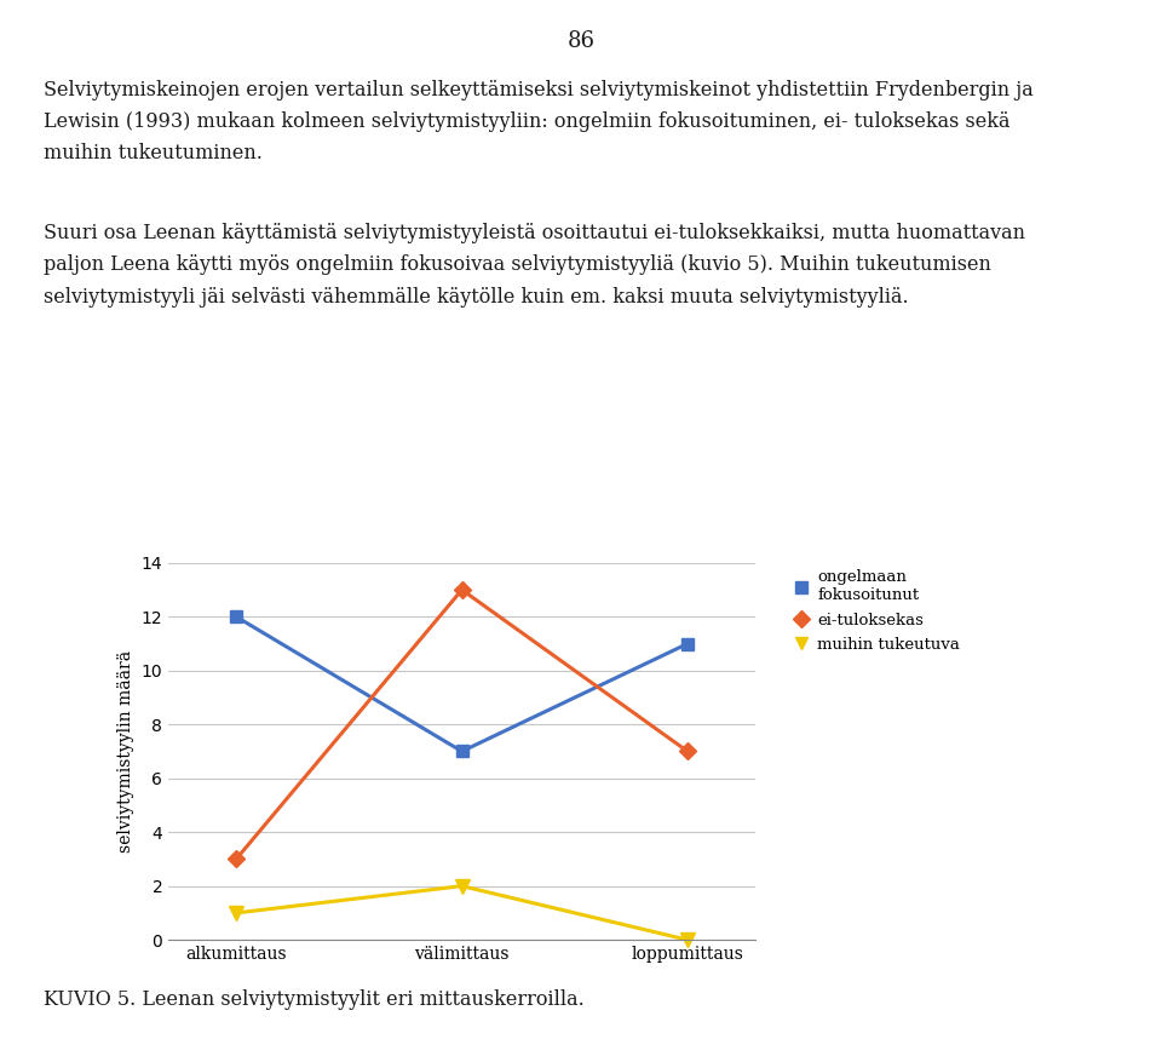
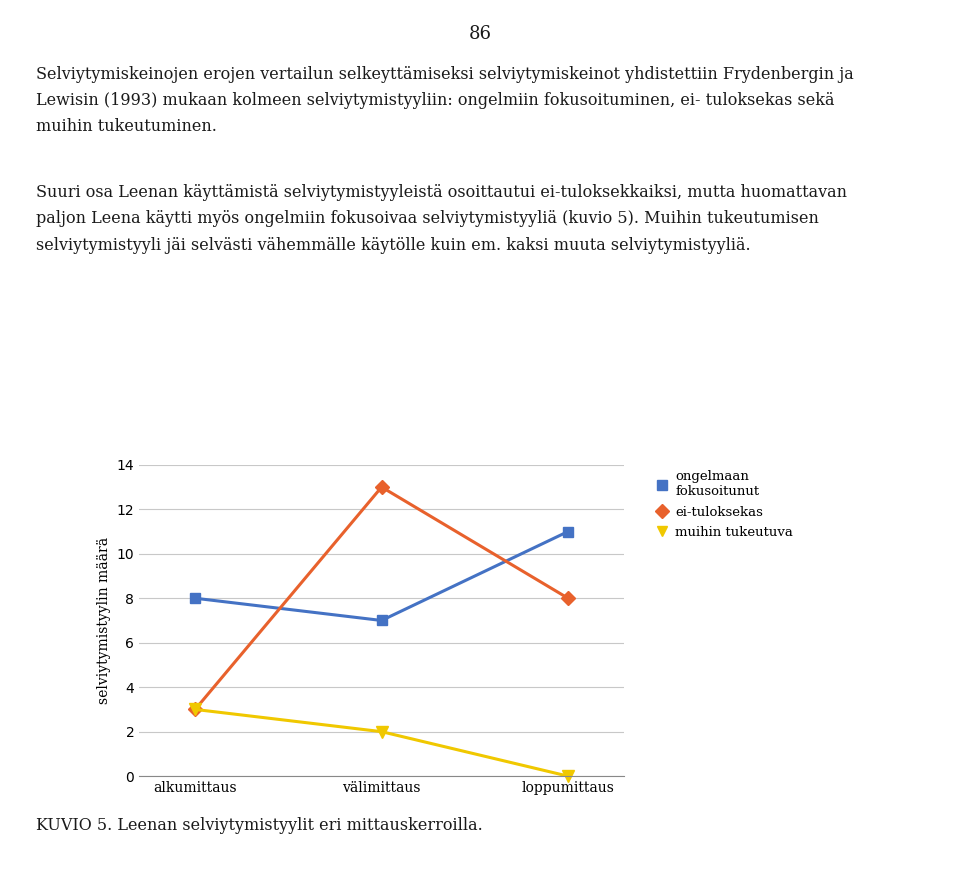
ongelmaan fokusoitunut/alkumittaus: 12 -> 8
muihin tukeutuva/alkumittaus: 1 -> 3
ei-tuloksekas/loppumittaus: 7 -> 8
